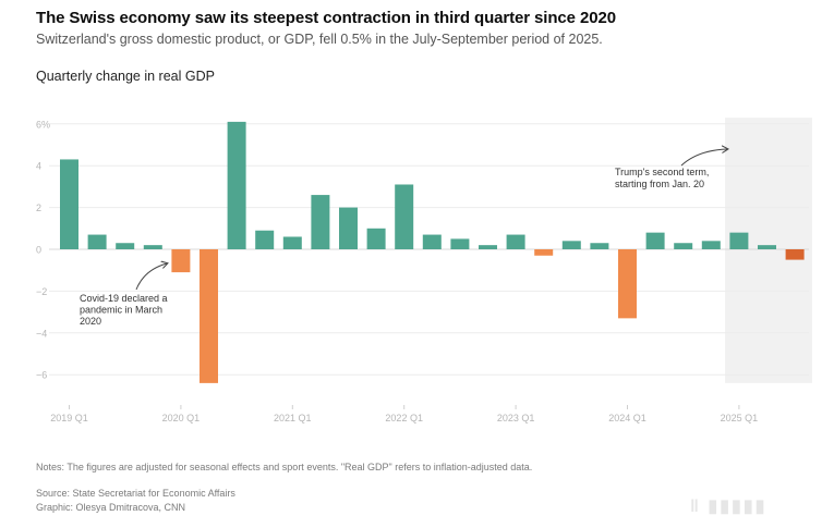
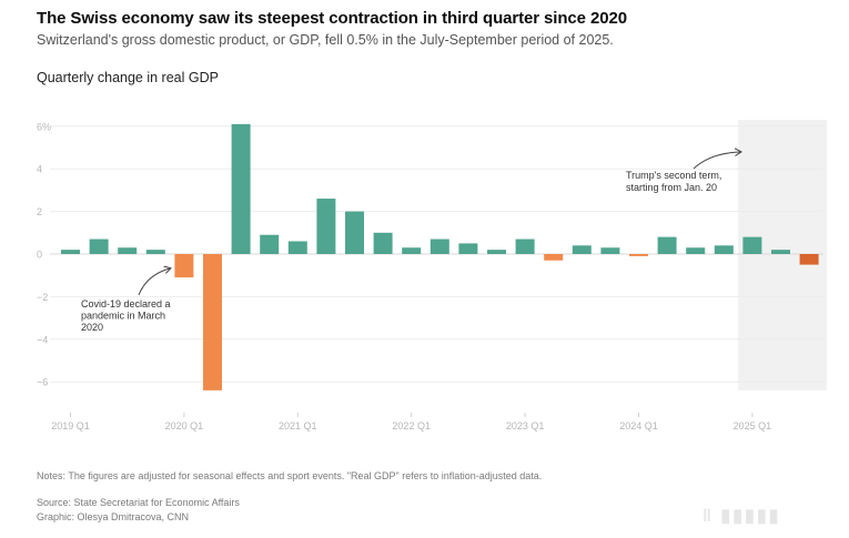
2019 Q1: 4.3% -> 0.2%
2022 Q1: 3.1% -> 0.3%
2024 Q1: -3.3% -> -0.1%
